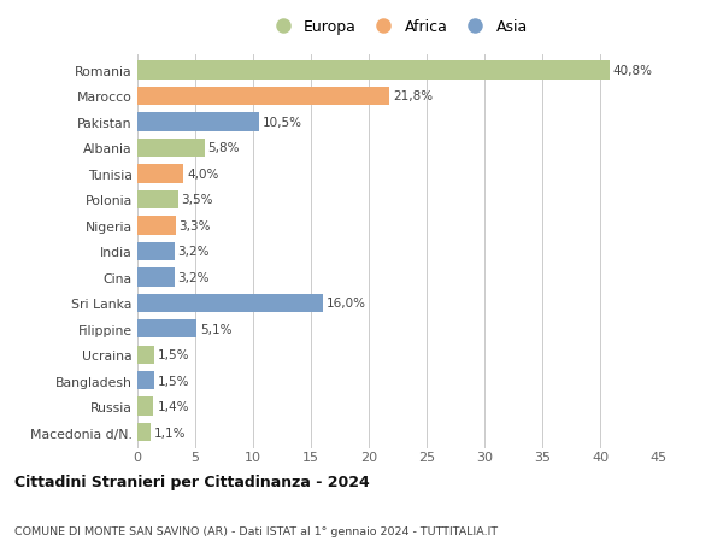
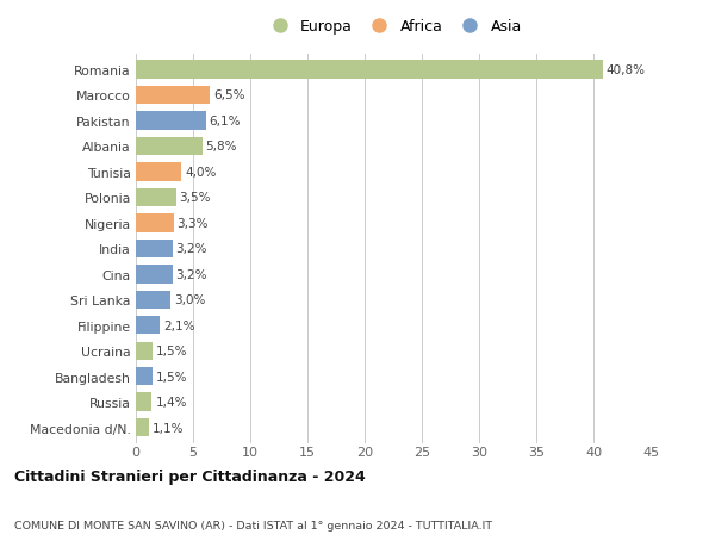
Marocco: 21,8% -> 6,5%
Pakistan: 10,5% -> 6,1%
Sri Lanka: 16,0% -> 3,0%
Filippine: 5,1% -> 2,1%
